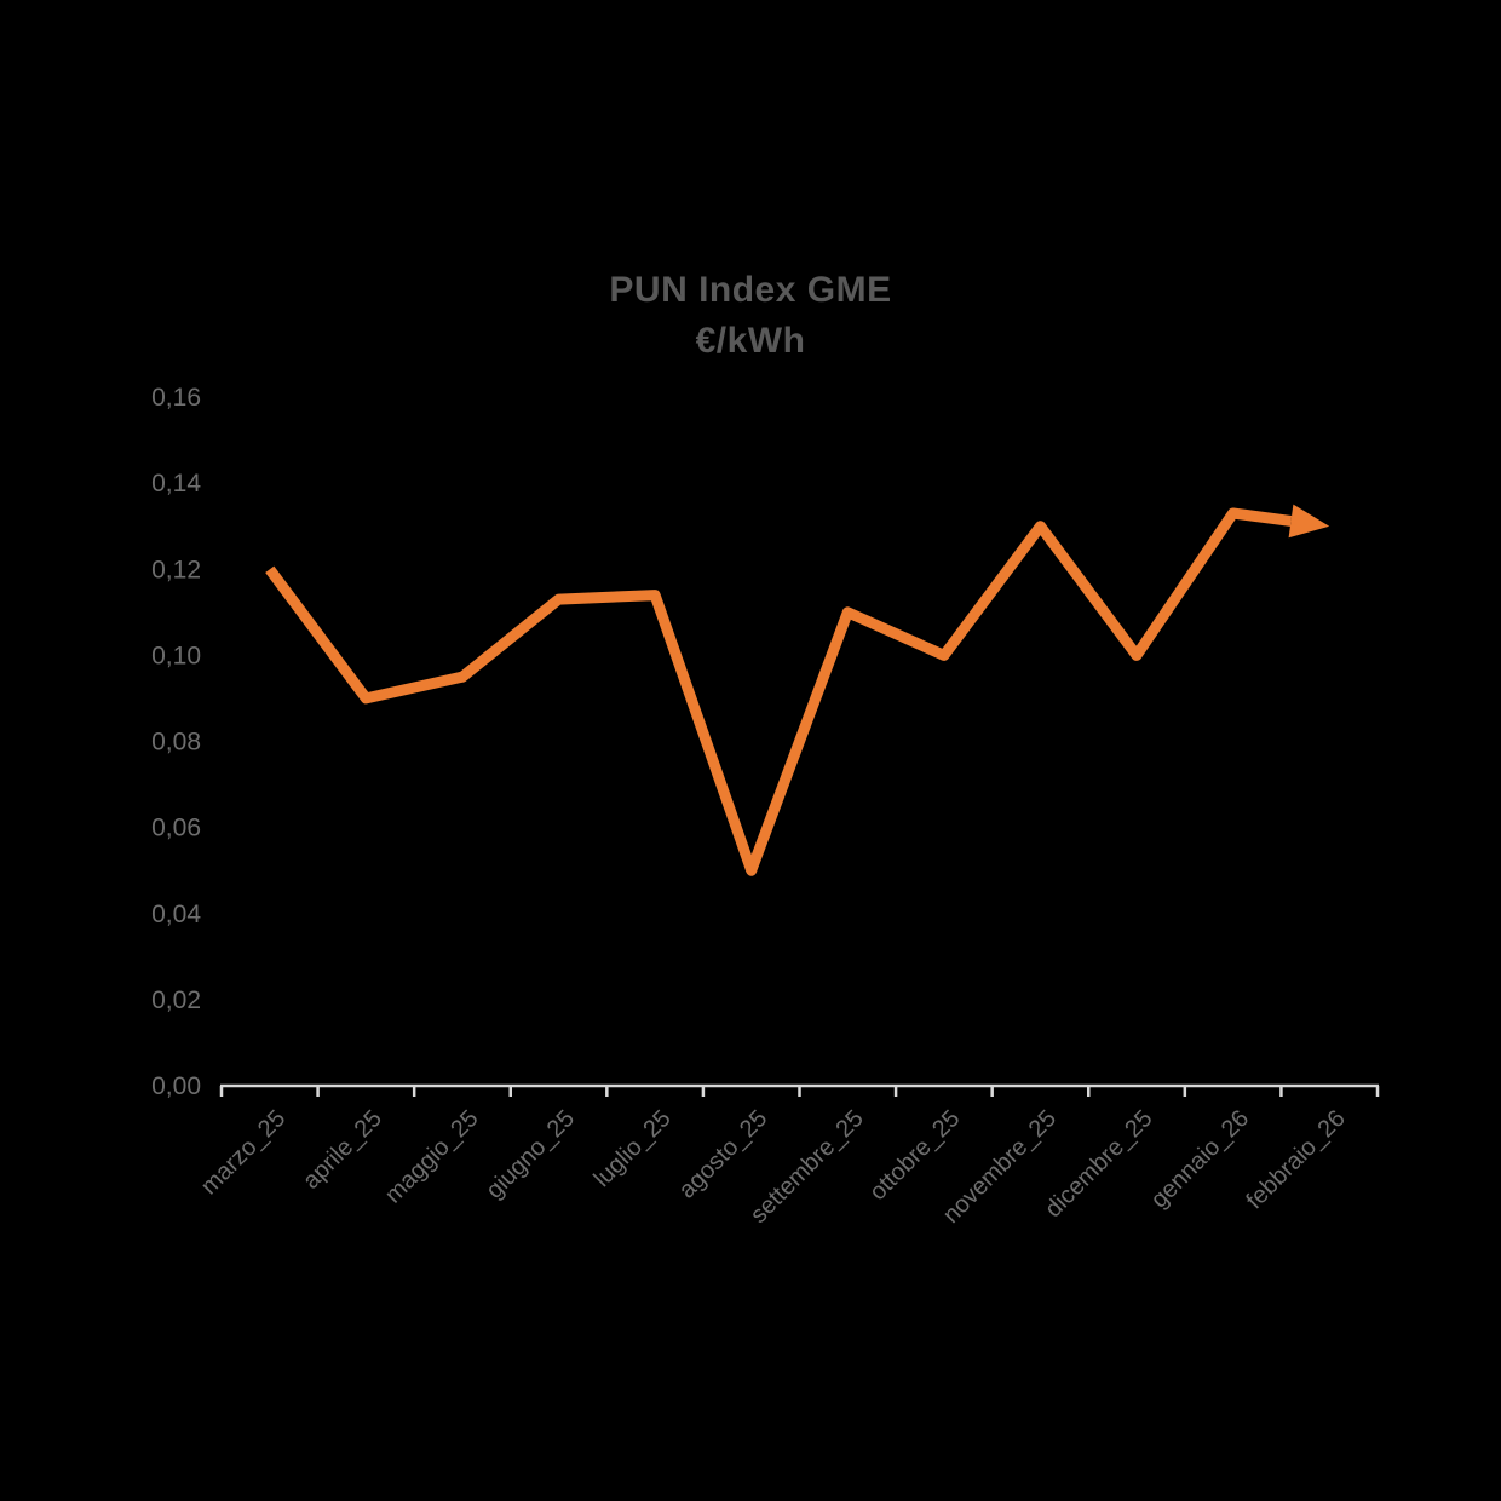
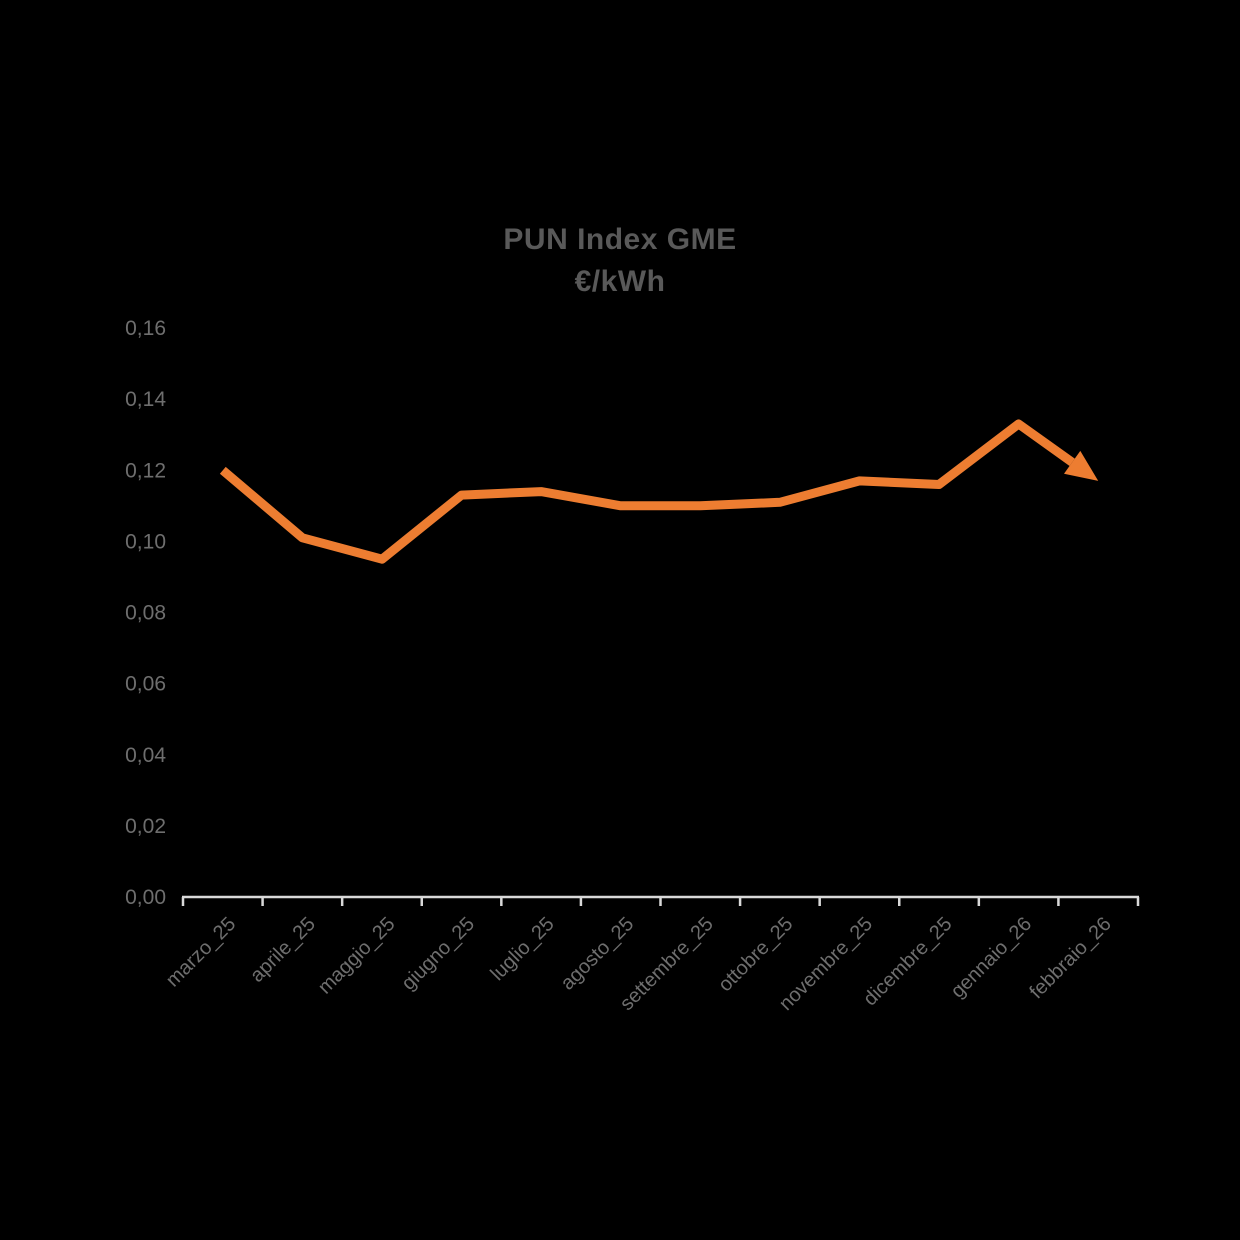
aprile_25: 0,09 -> 0,10
agosto_25: 0,05 -> 0,11
ottobre_25: 0,10 -> 0,11
novembre_25: 0,13 -> 0,12
dicembre_25: 0,10 -> 0,12
febbraio_26: 0,13 -> 0,12
